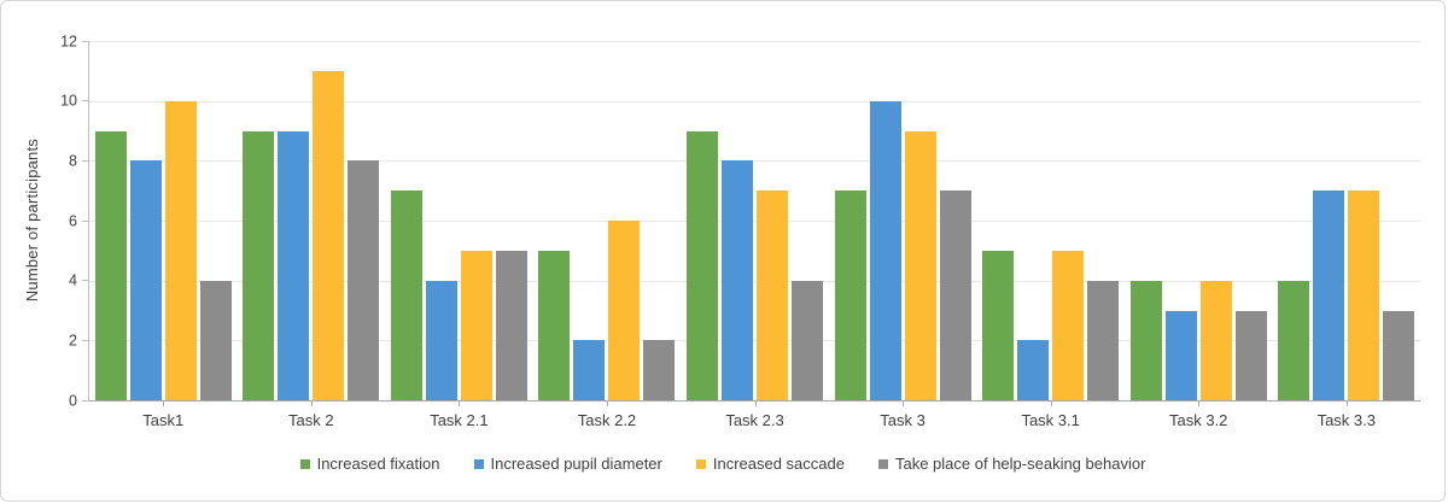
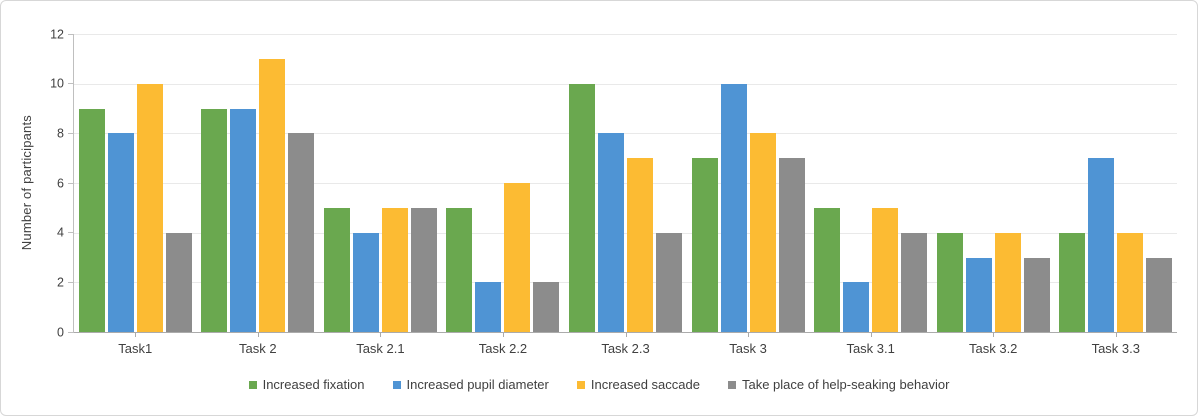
Increased fixation/Task 2.1: 7 -> 5
Increased fixation/Task 2.3: 9 -> 10
Increased saccade/Task 3: 9 -> 8
Increased saccade/Task 3.3: 7 -> 4
